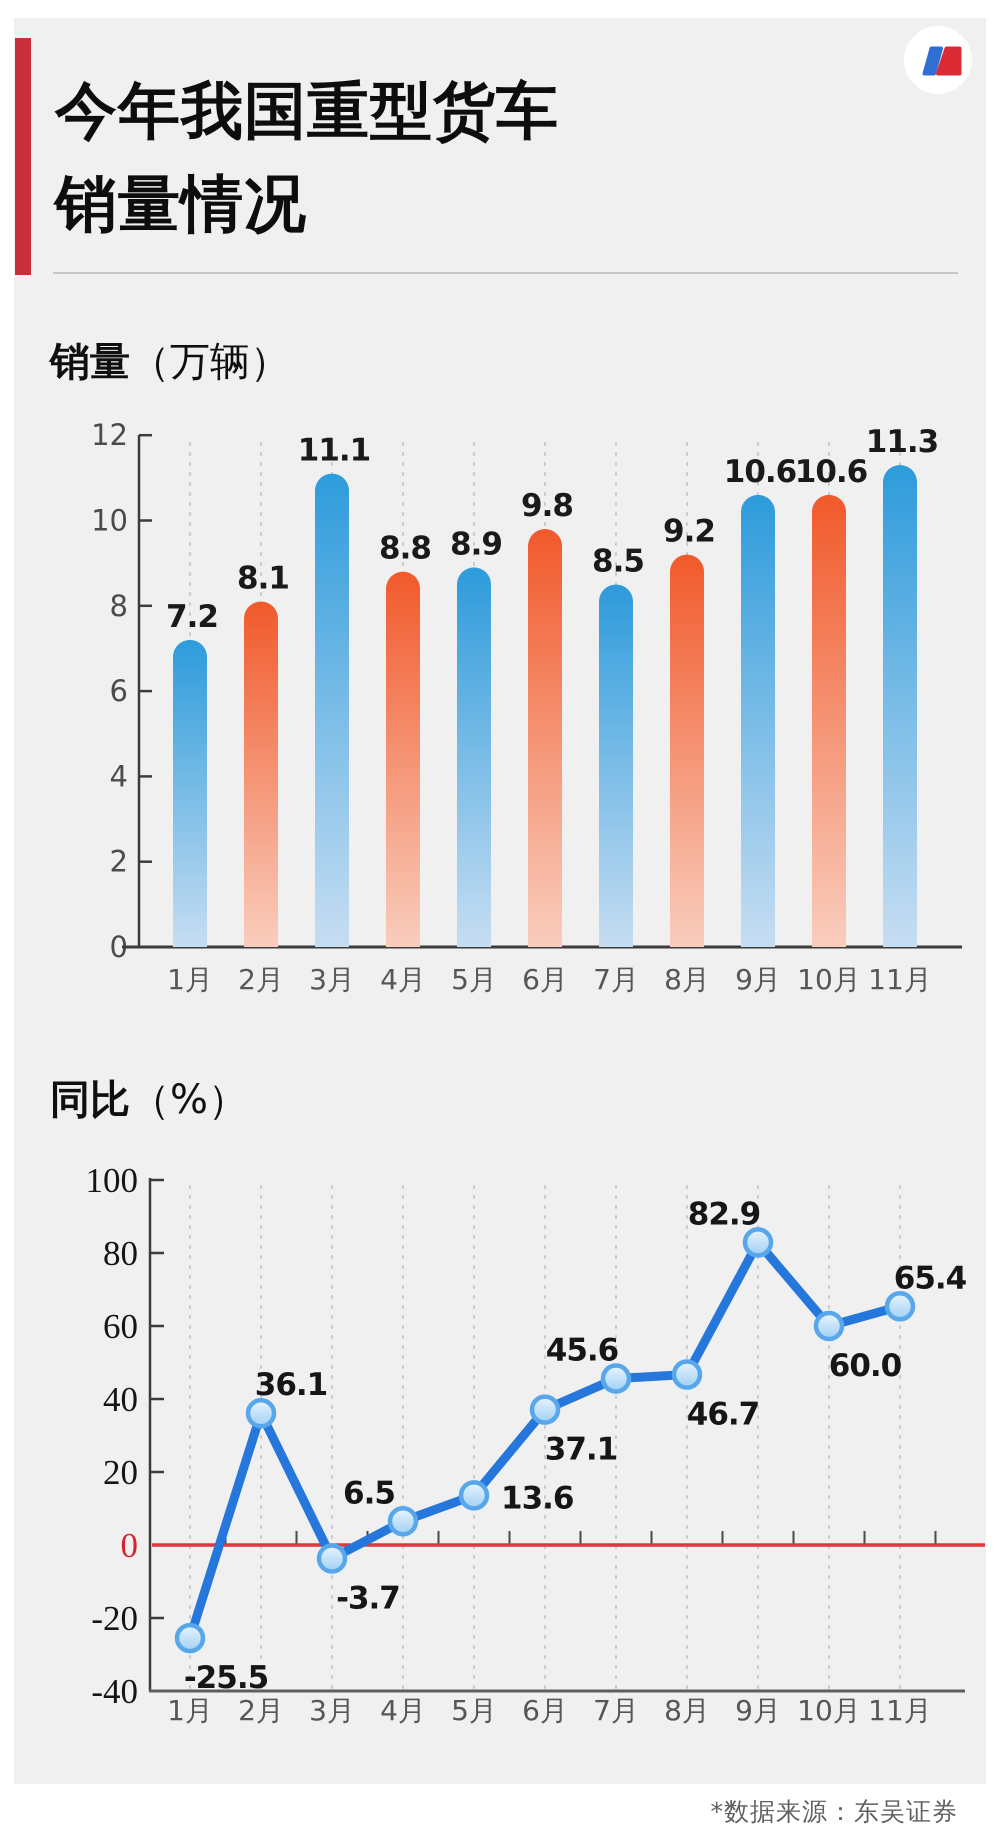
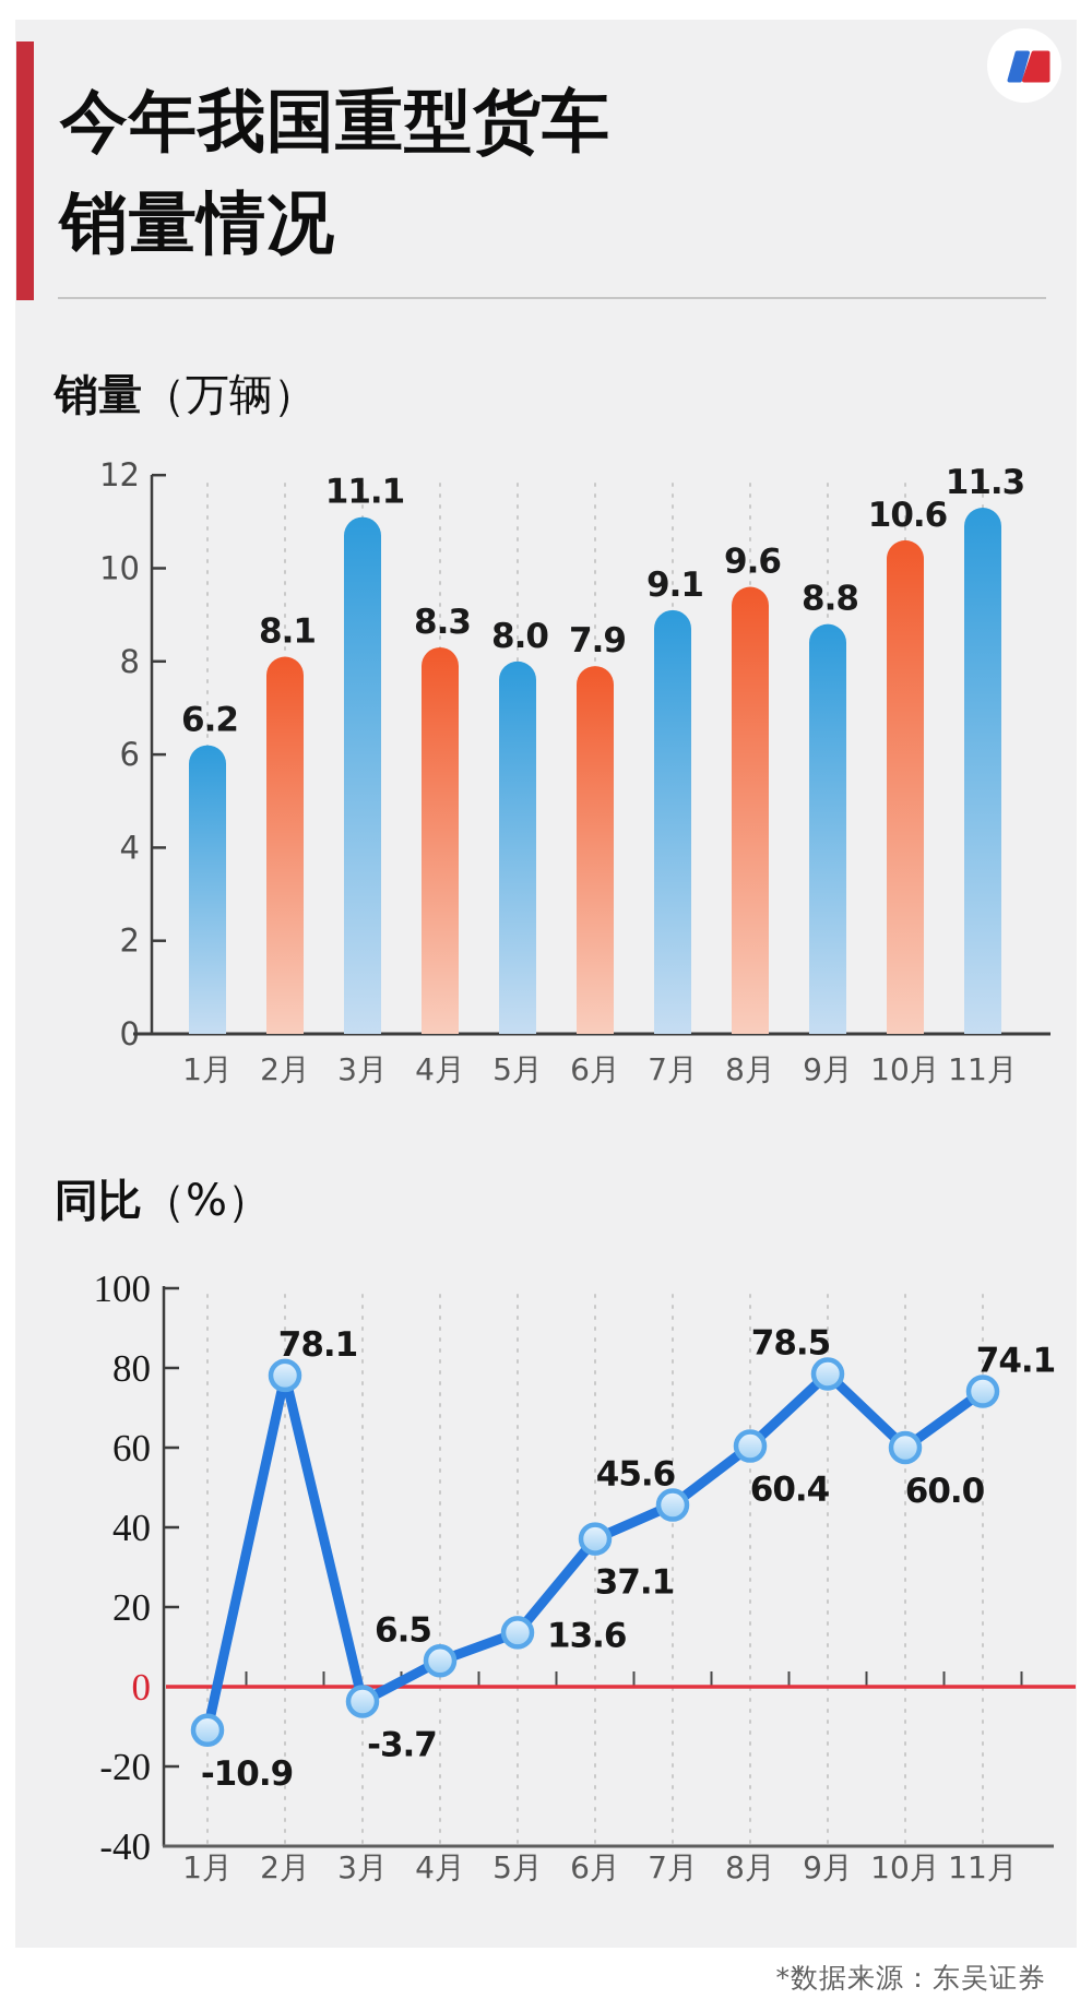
销量（万辆）/1月: 7.2 -> 6.2
销量（万辆）/4月: 8.8 -> 8.3
销量（万辆）/5月: 8.9 -> 8.0
销量（万辆）/6月: 9.8 -> 7.9
销量（万辆）/7月: 8.5 -> 9.1
销量（万辆）/8月: 9.2 -> 9.6
销量（万辆）/9月: 10.6 -> 8.8
同比（%）/1月: -25.5 -> -10.9
同比（%）/2月: 36.1 -> 78.1
同比（%）/8月: 46.7 -> 60.4
同比（%）/9月: 82.9 -> 78.5
同比（%）/11月: 65.4 -> 74.1
